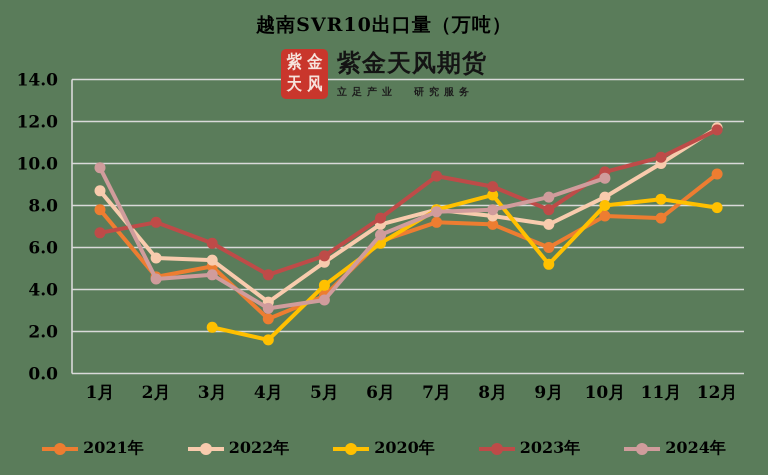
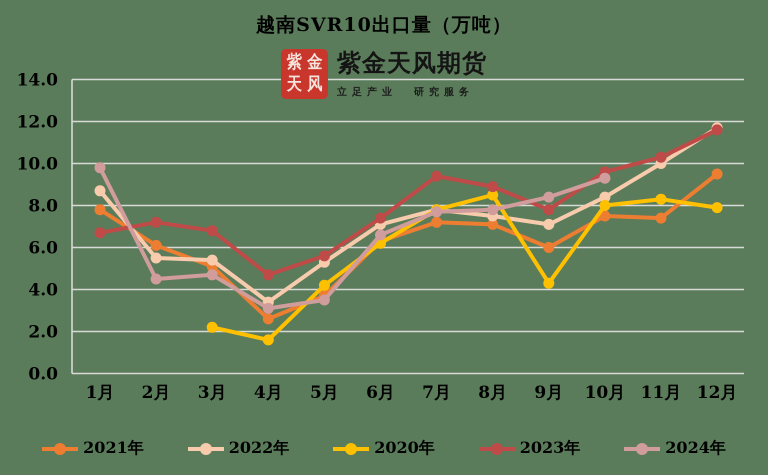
2021年/2月: 4.6 -> 6.1
2023年/3月: 6.2 -> 6.8
2020年/9月: 5.2 -> 4.3
